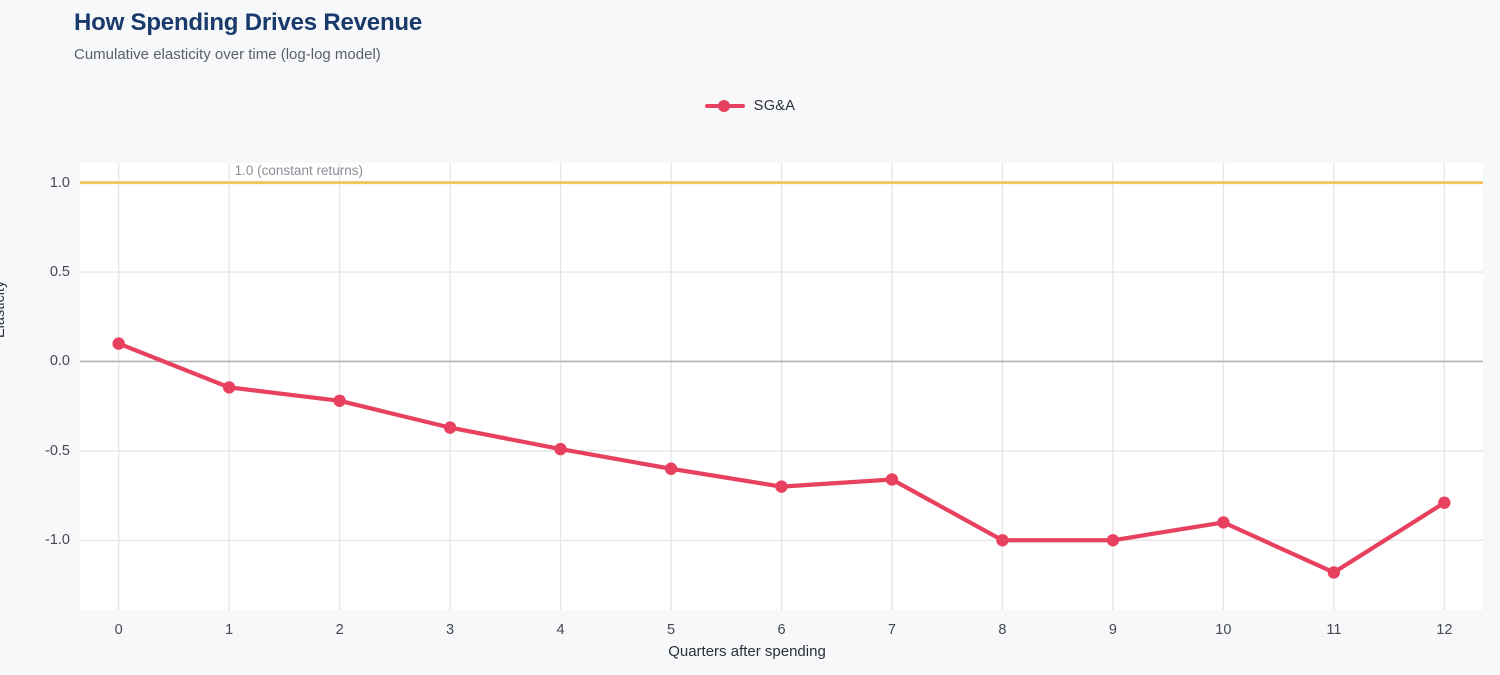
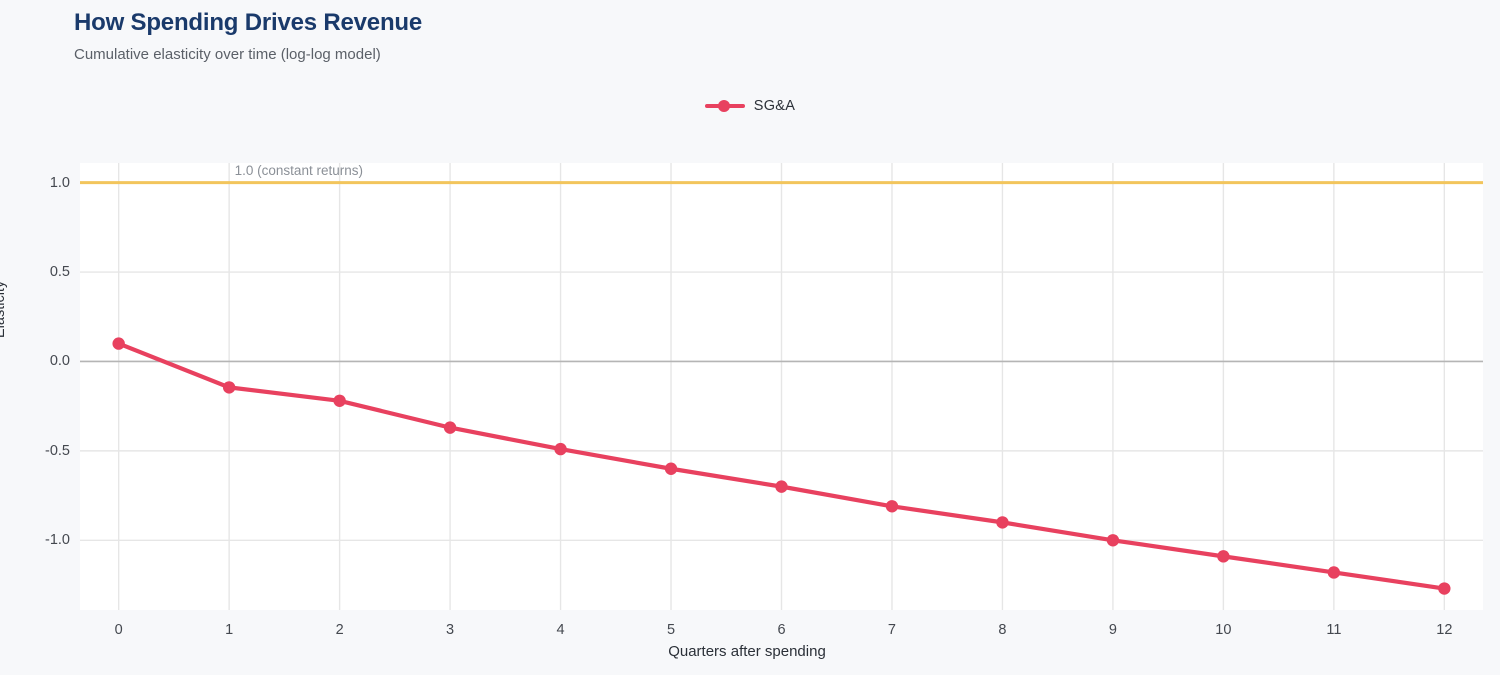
7: -0.66 -> -0.81
8: -1.00 -> -0.90
10: -0.90 -> -1.09
12: -0.79 -> -1.27
